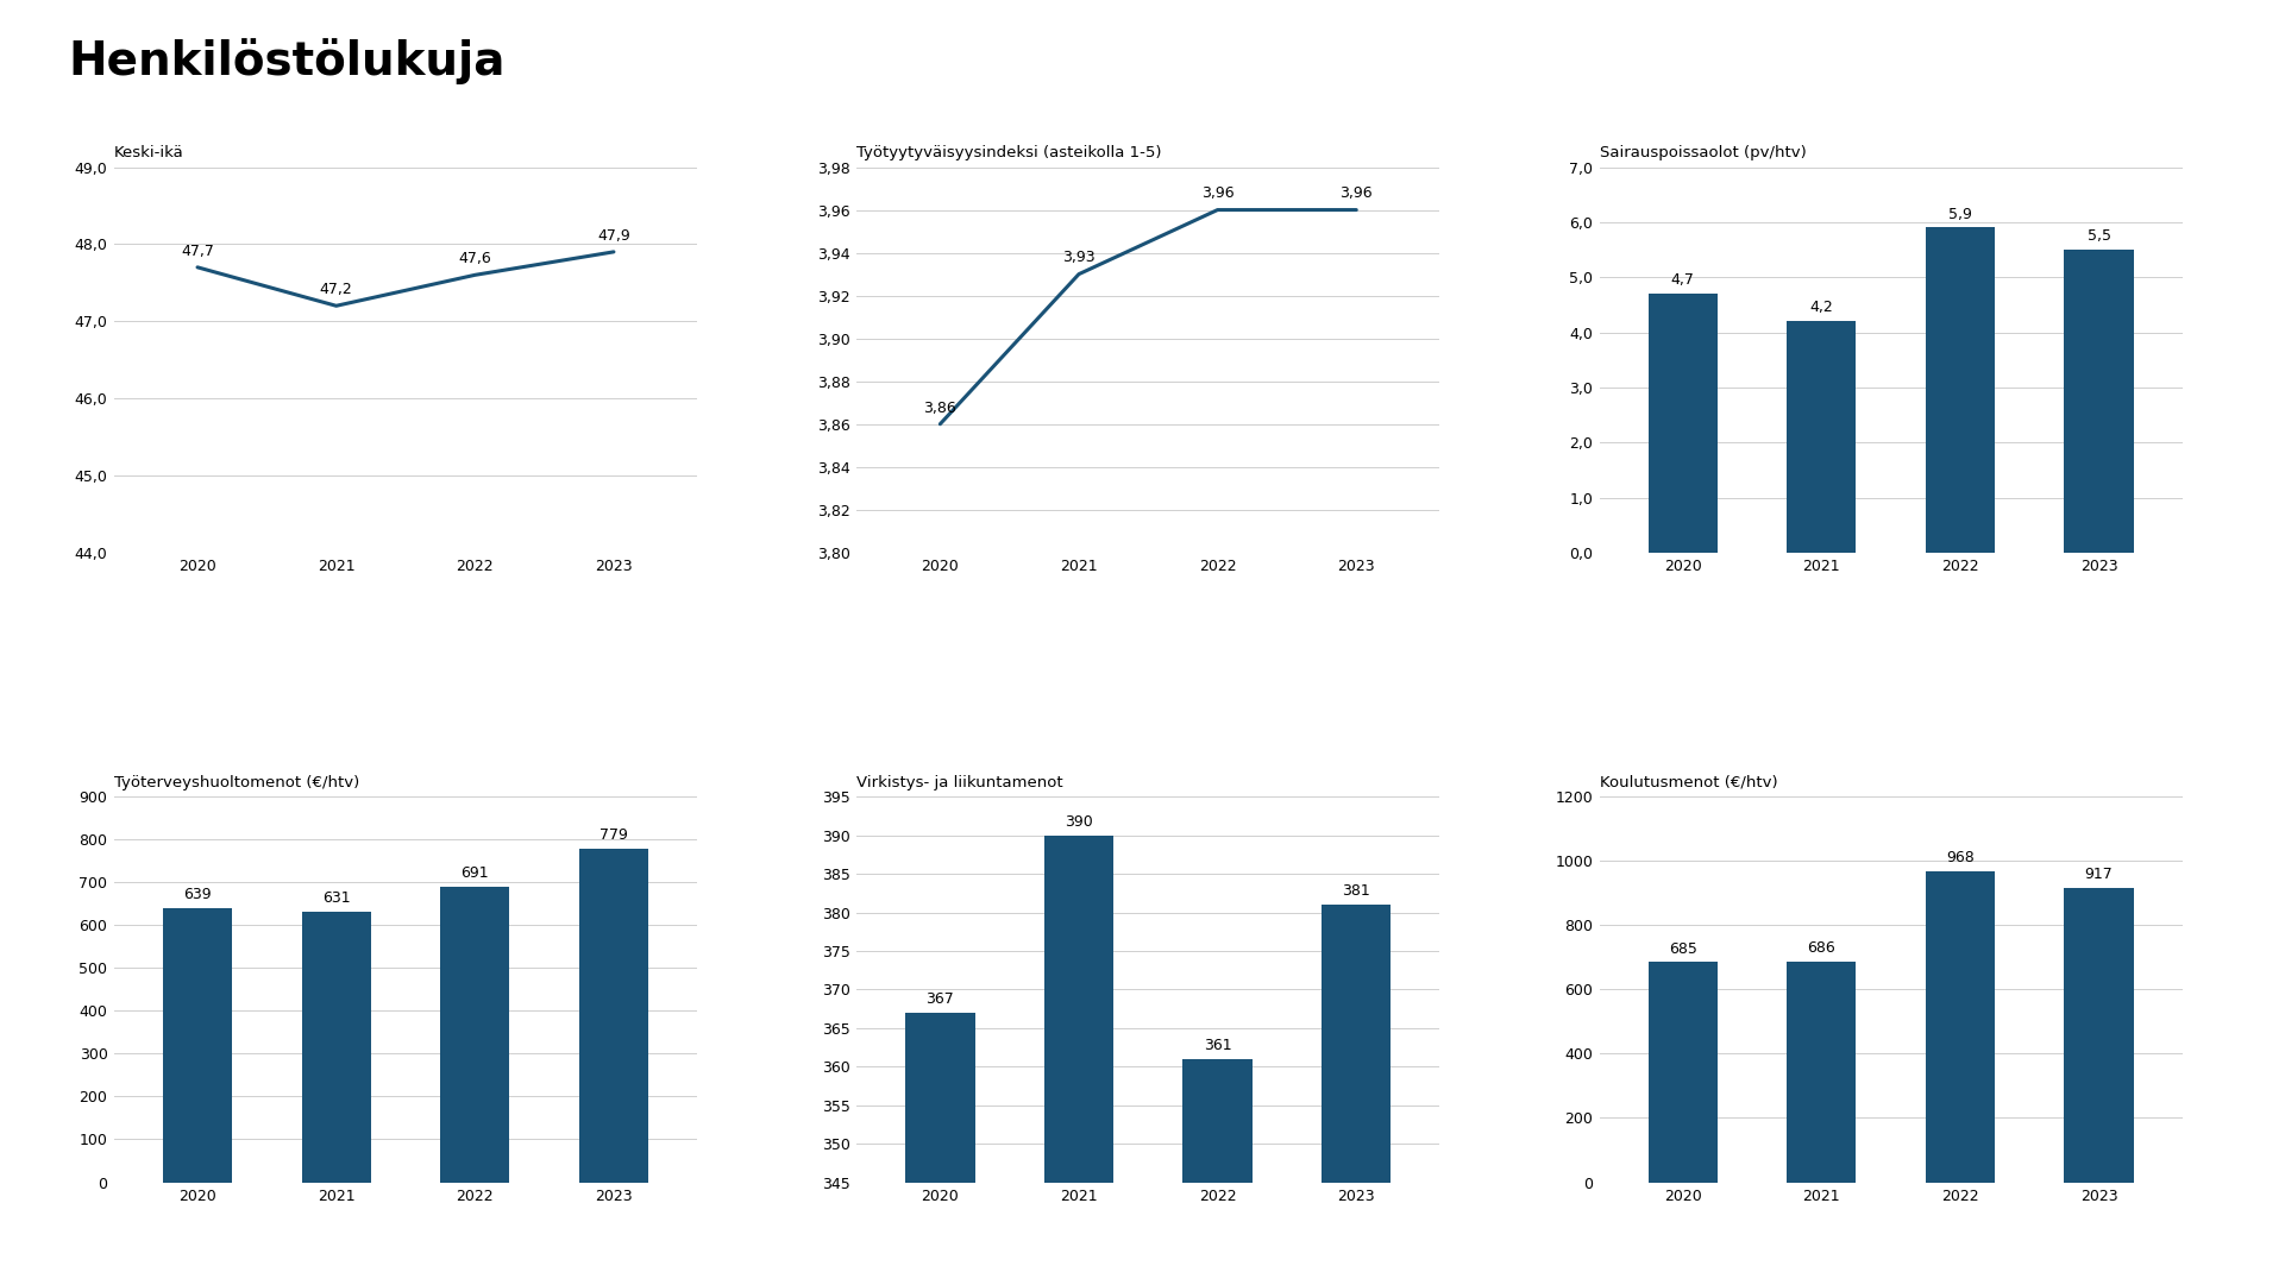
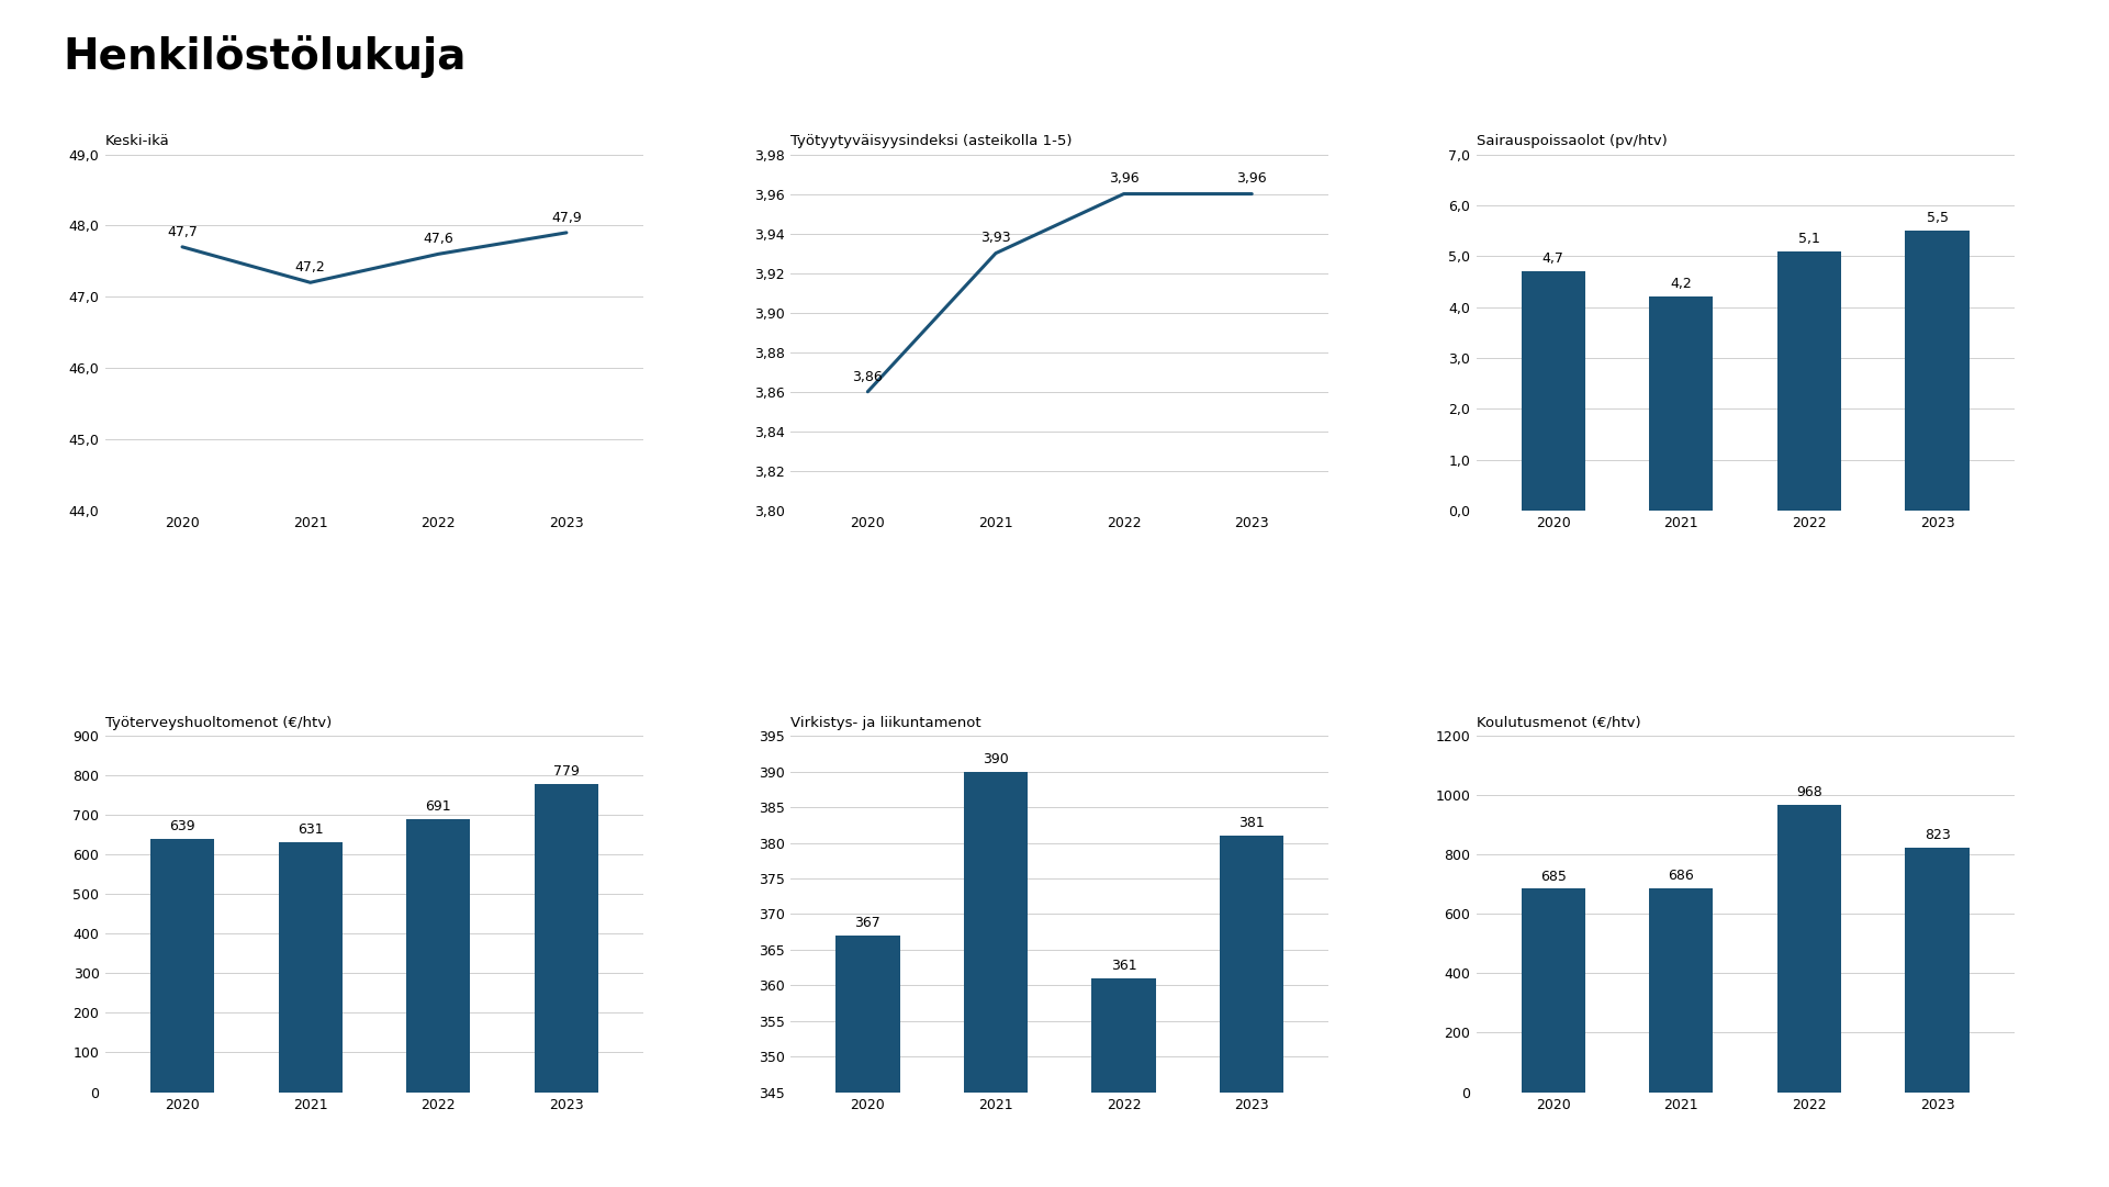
Sairauspoissaolot (pv/htv)/2022: 5,9 -> 5,1
Koulutusmenot (€/htv)/2023: 917 -> 823
